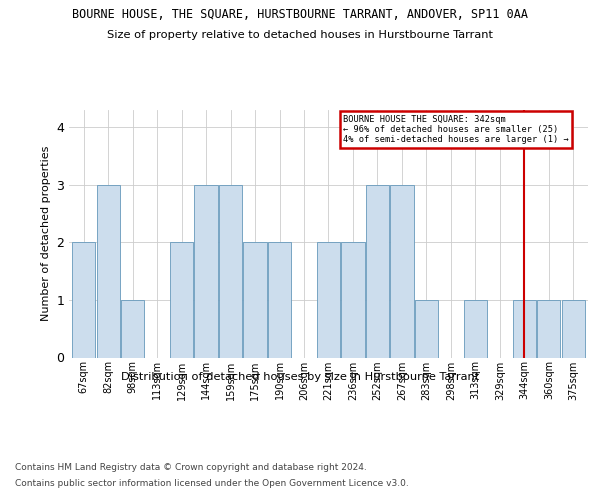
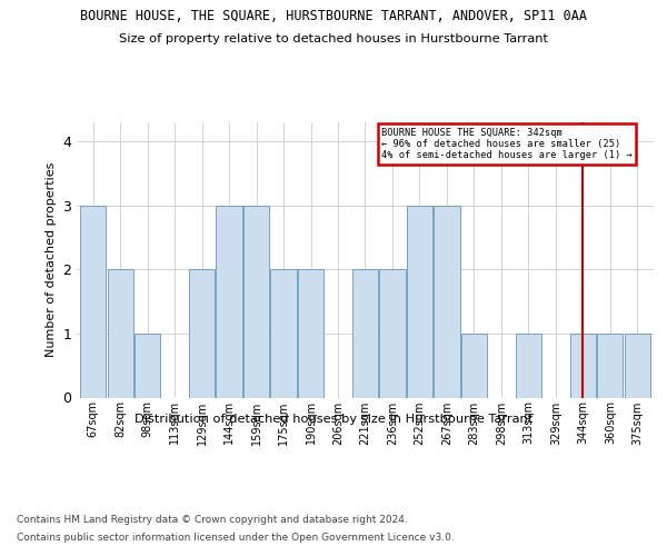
67sqm: 2 -> 3
82sqm: 3 -> 2
